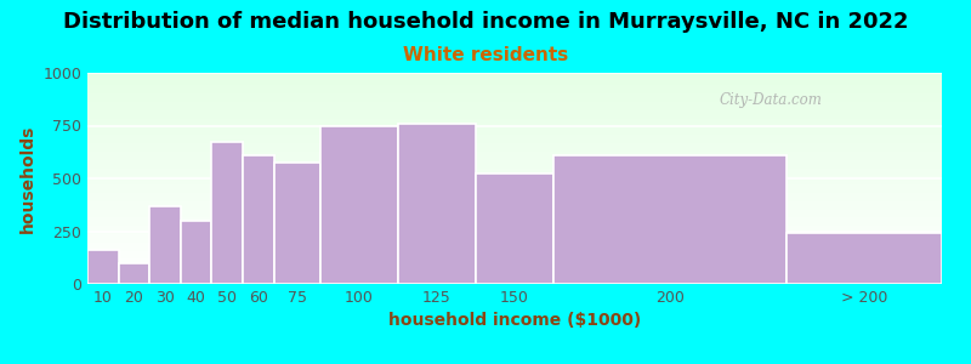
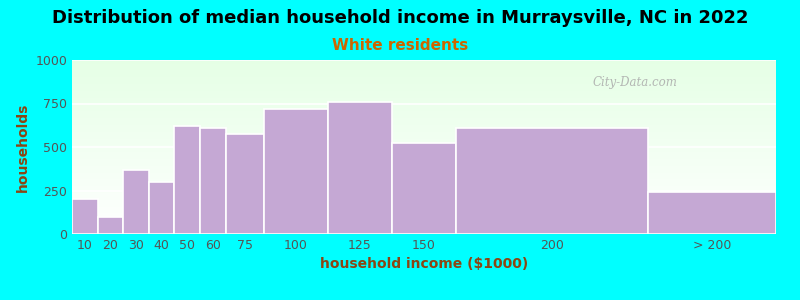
10: 160 -> 200
50: 670 -> 620
100: 750 -> 720
